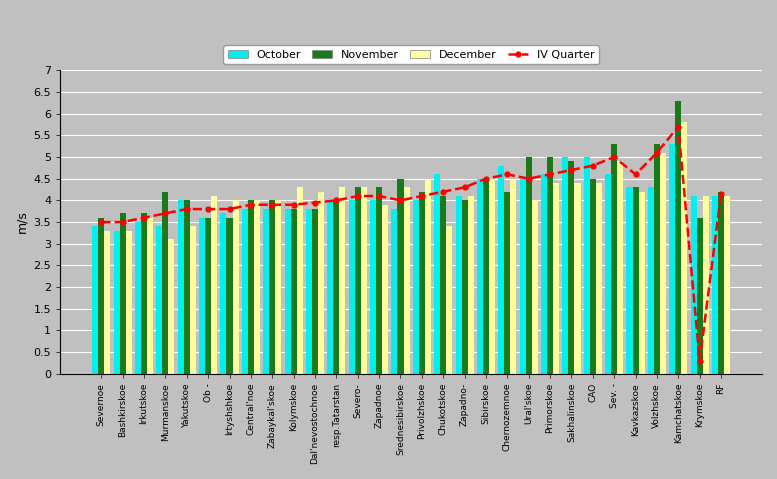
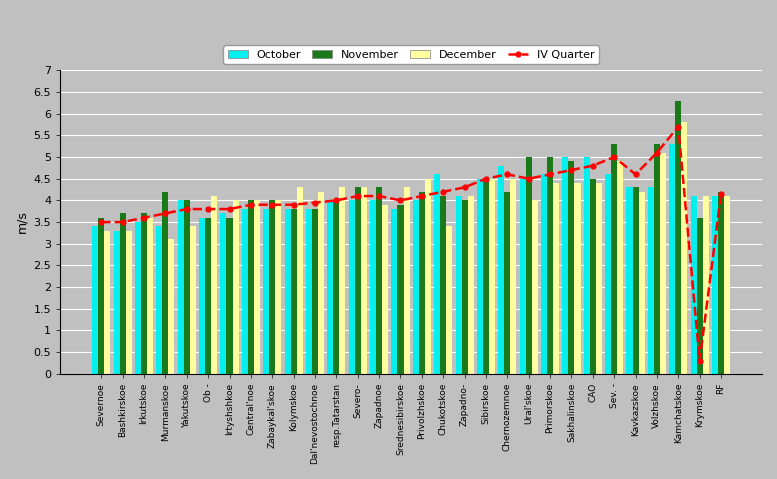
November/Srednesibirskoe: 4.5 -> 3.9
